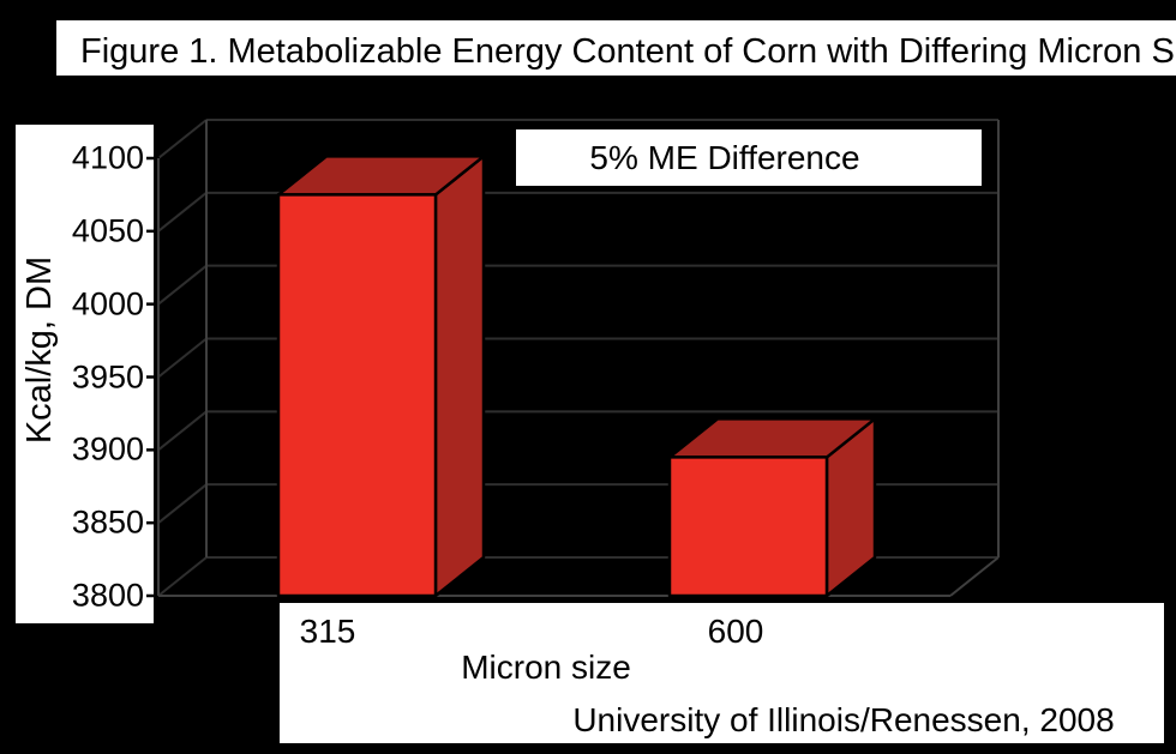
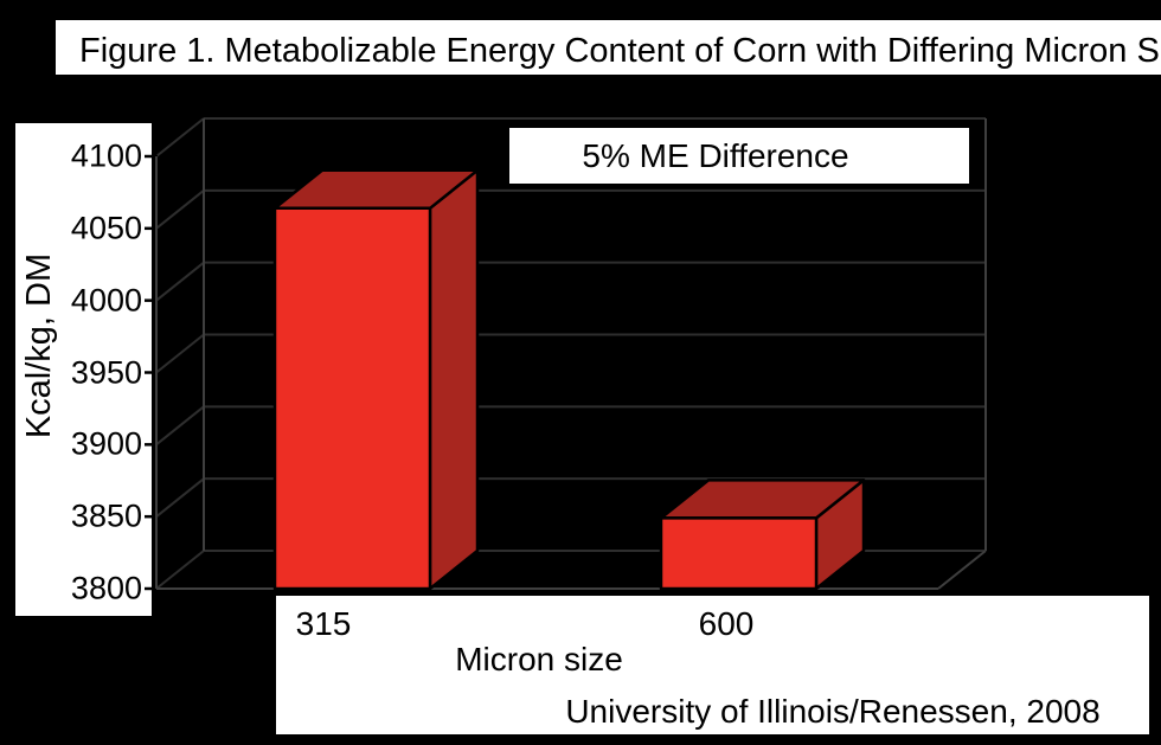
315: 4075 -> 4064
600: 3895 -> 3849
